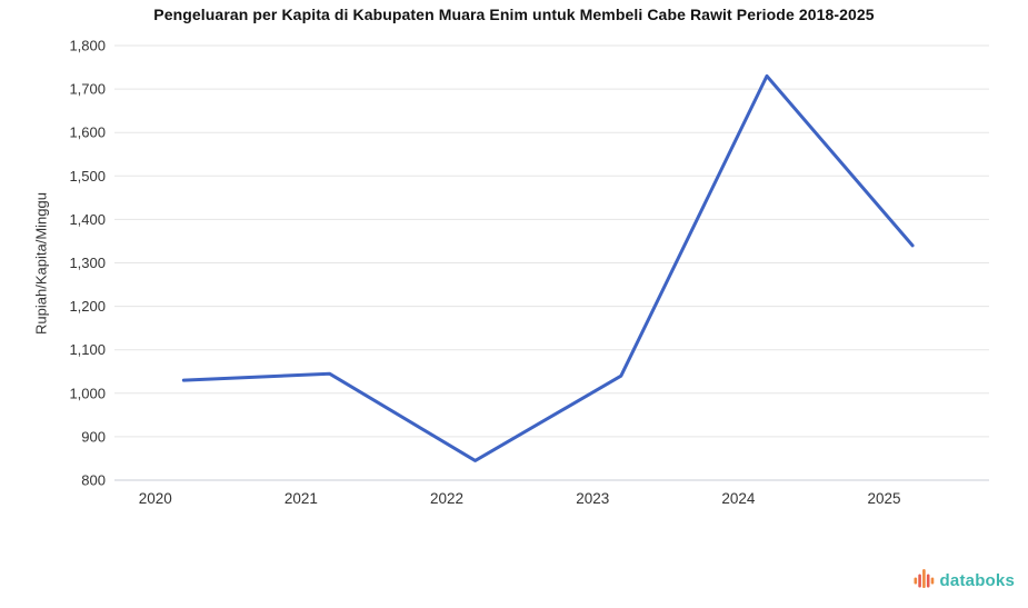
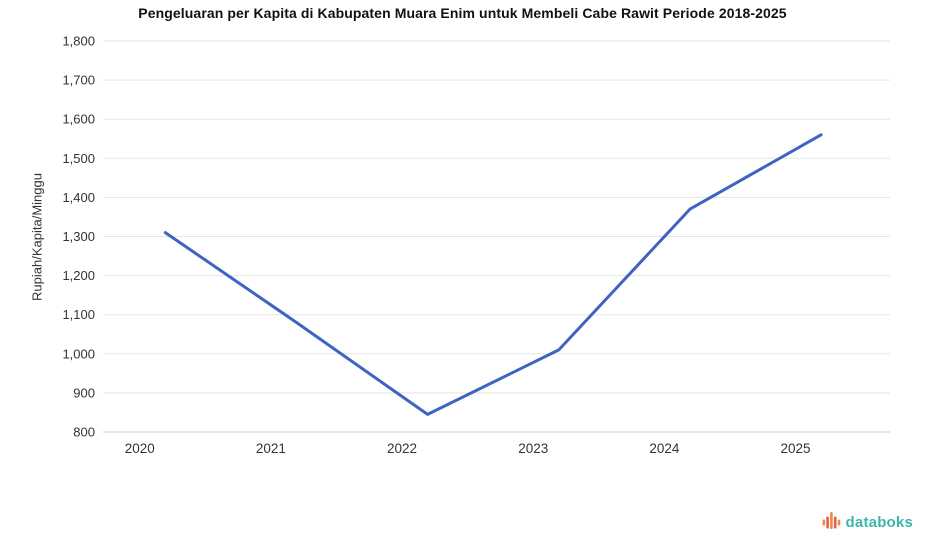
2020: 1030 -> 1310
2021: 1040 -> 1080
2023: 1040 -> 1010
2024: 1730 -> 1370
2025: 1340 -> 1560
